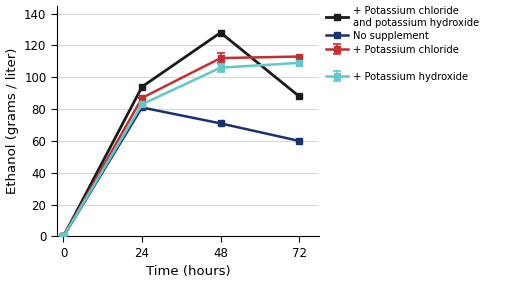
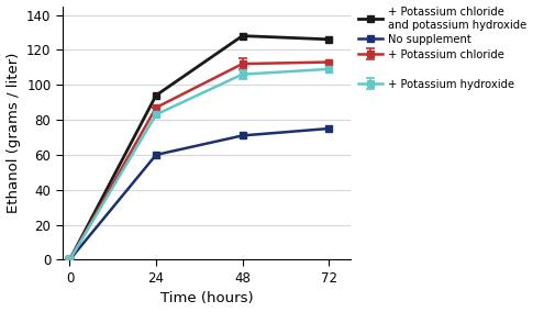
No supplement/24: 81 -> 60
+ Potassium chloride and potassium hydroxide/72: 88 -> 126
No supplement/72: 60 -> 75
